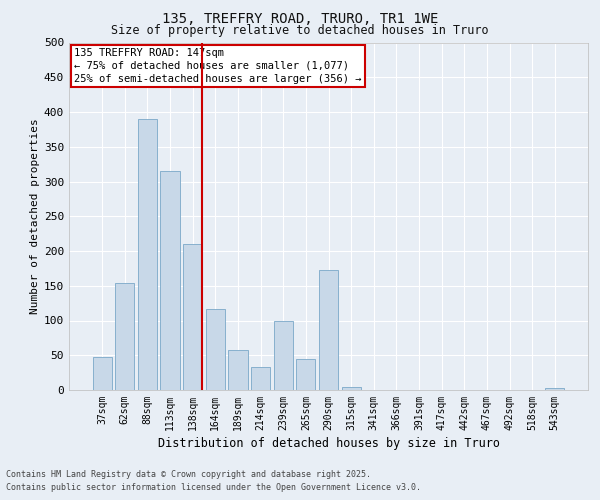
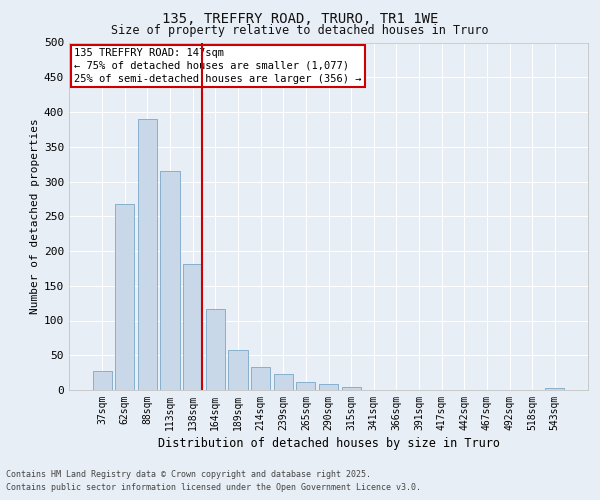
37sqm: 48 -> 28
62sqm: 154 -> 267
138sqm: 210 -> 181
239sqm: 100 -> 23
265sqm: 44 -> 12
290sqm: 172 -> 8
